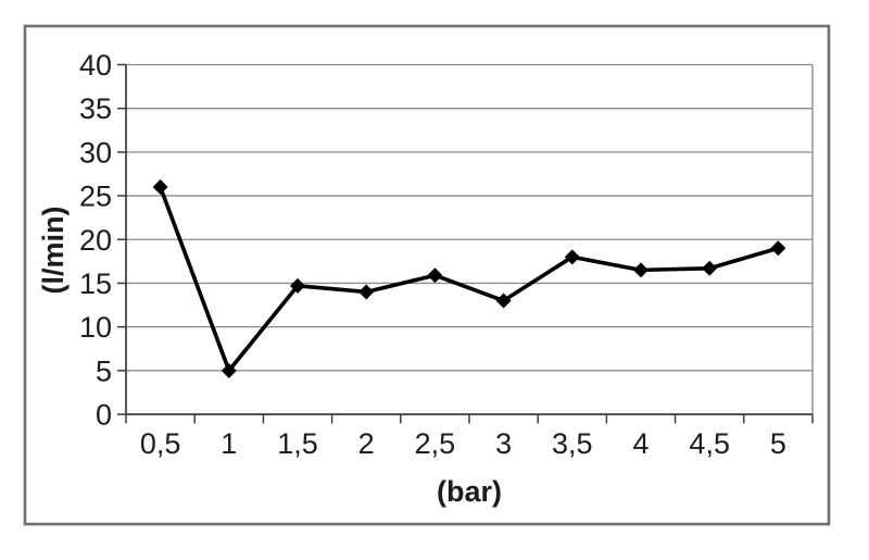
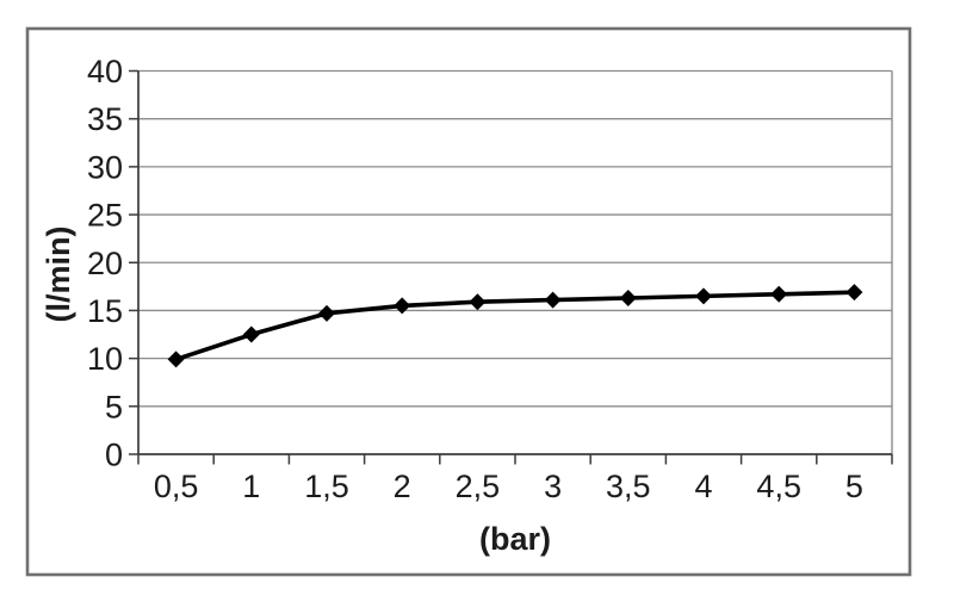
0,5: 26 -> 10
1: 5 -> 12
2: 14 -> 16
3: 13 -> 16
3,5: 18 -> 16
5: 19 -> 17
